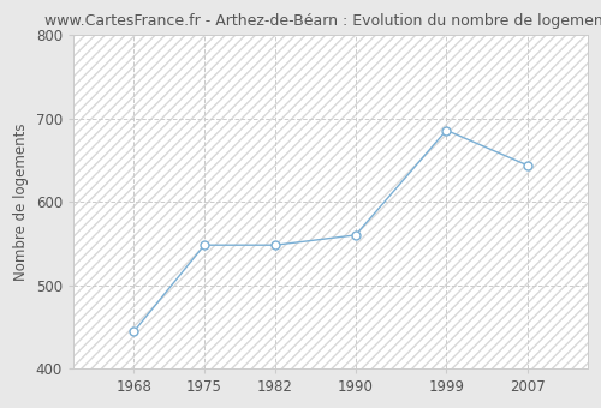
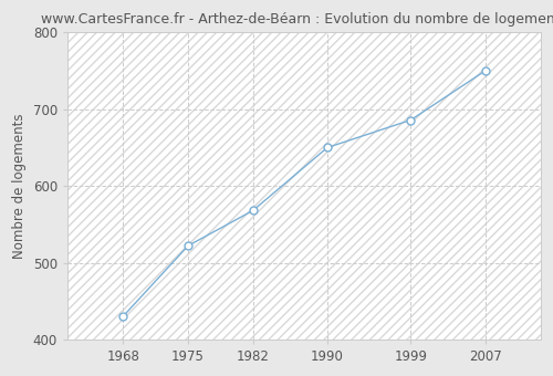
1968: 444 -> 430
1975: 548 -> 522
1982: 548 -> 568
1990: 560 -> 650
2007: 644 -> 750
